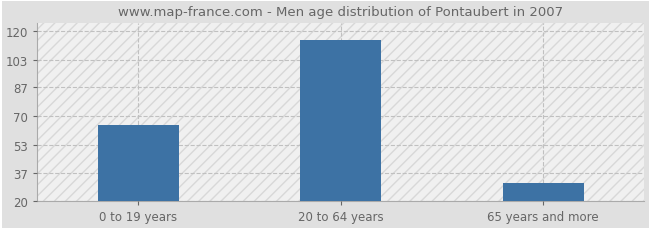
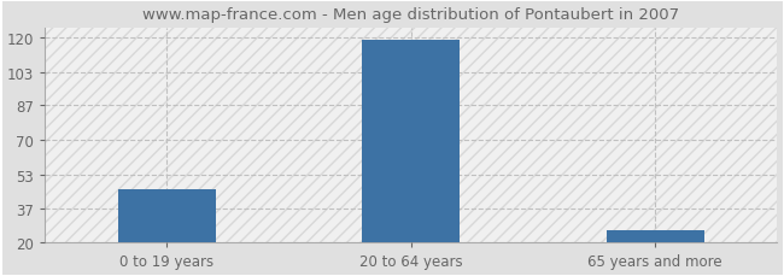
0 to 19 years: 65 -> 46
20 to 64 years: 115 -> 119
65 years and more: 31 -> 26
